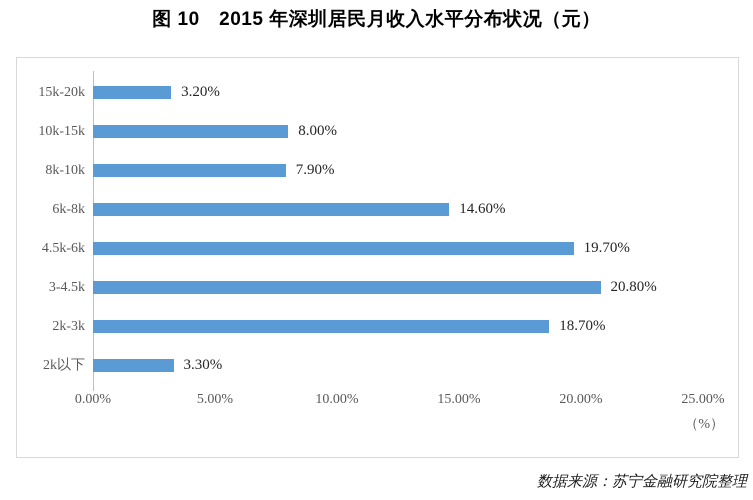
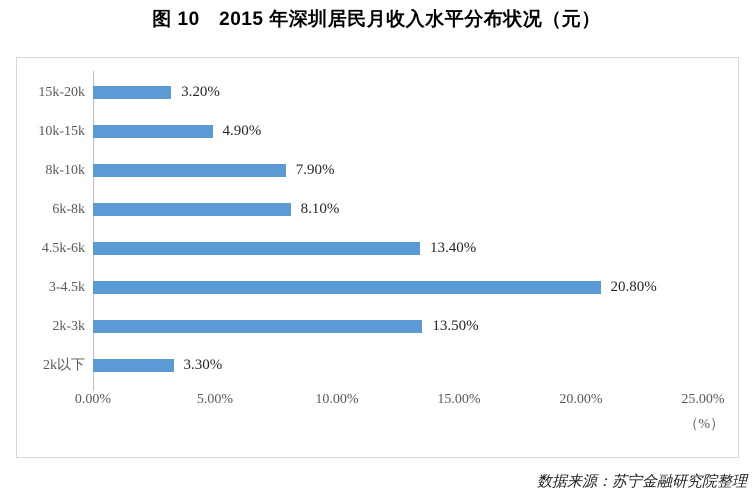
10k-15k: 8.00% -> 4.90%
6k-8k: 14.60% -> 8.10%
4.5k-6k: 19.70% -> 13.40%
2k-3k: 18.70% -> 13.50%
